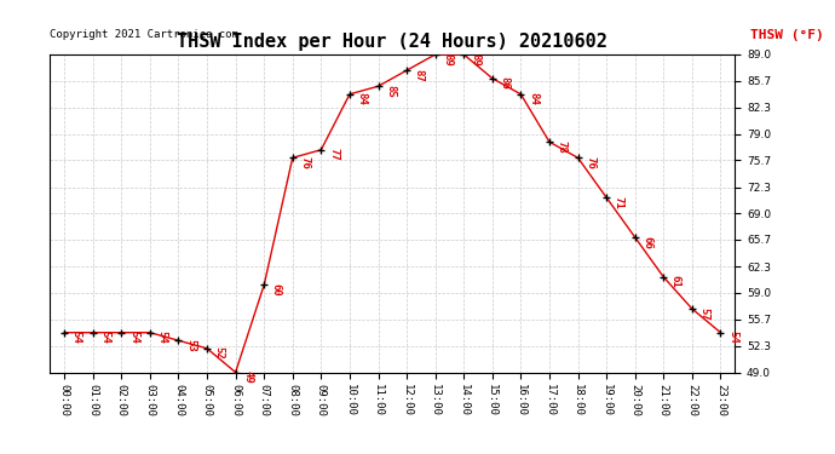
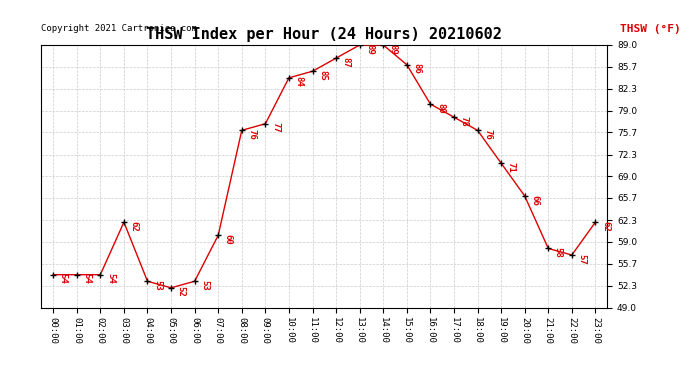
03:00: 54 -> 62
06:00: 49 -> 53
16:00: 84 -> 80
21:00: 61 -> 58
23:00: 54 -> 62
